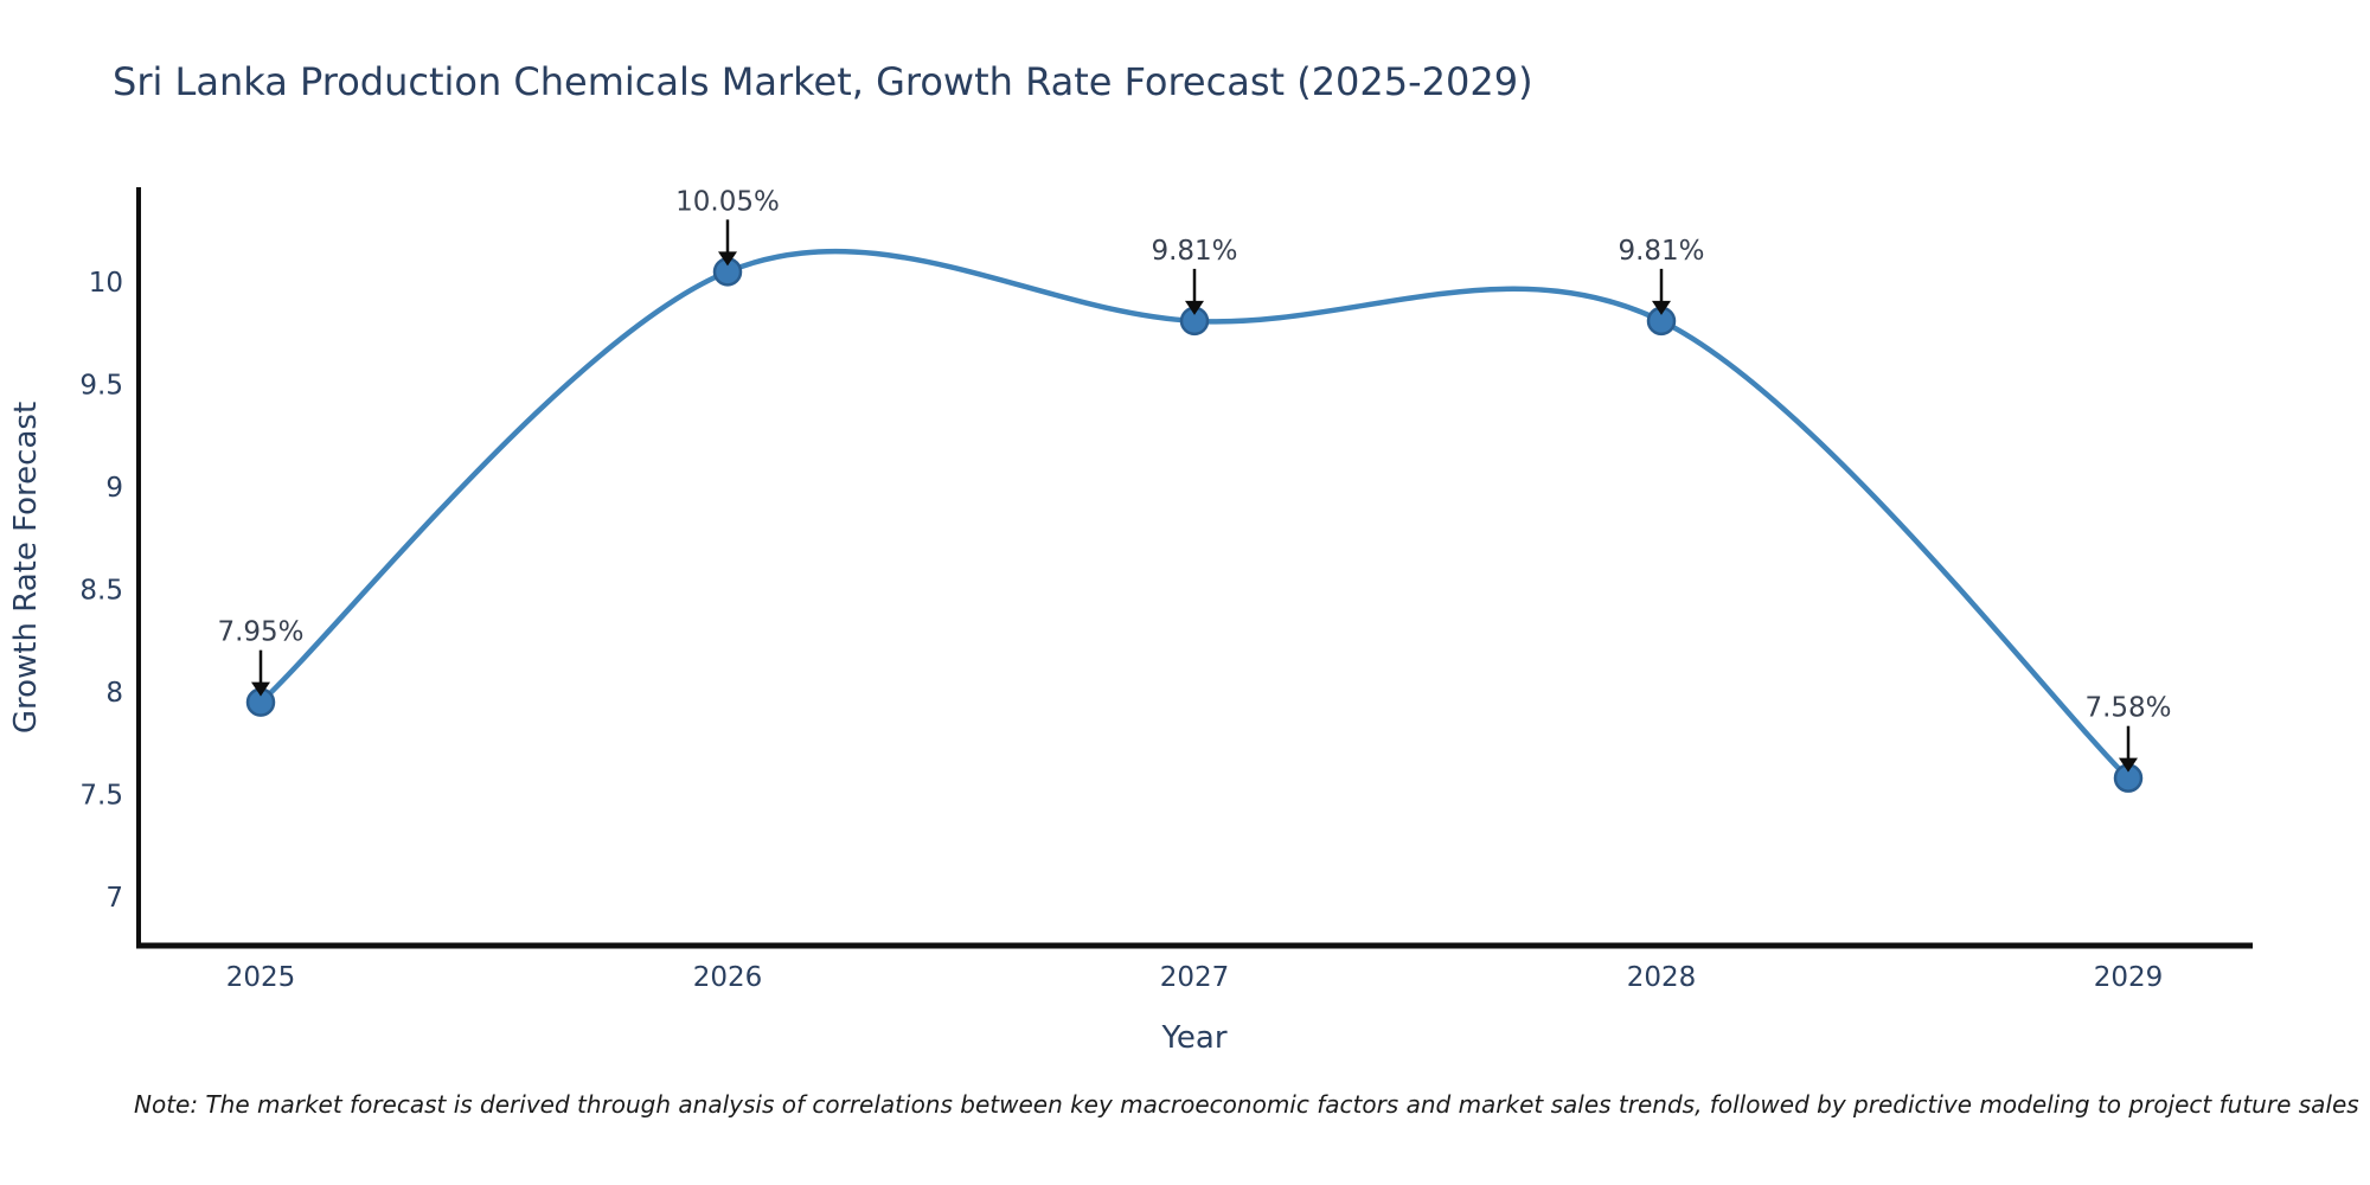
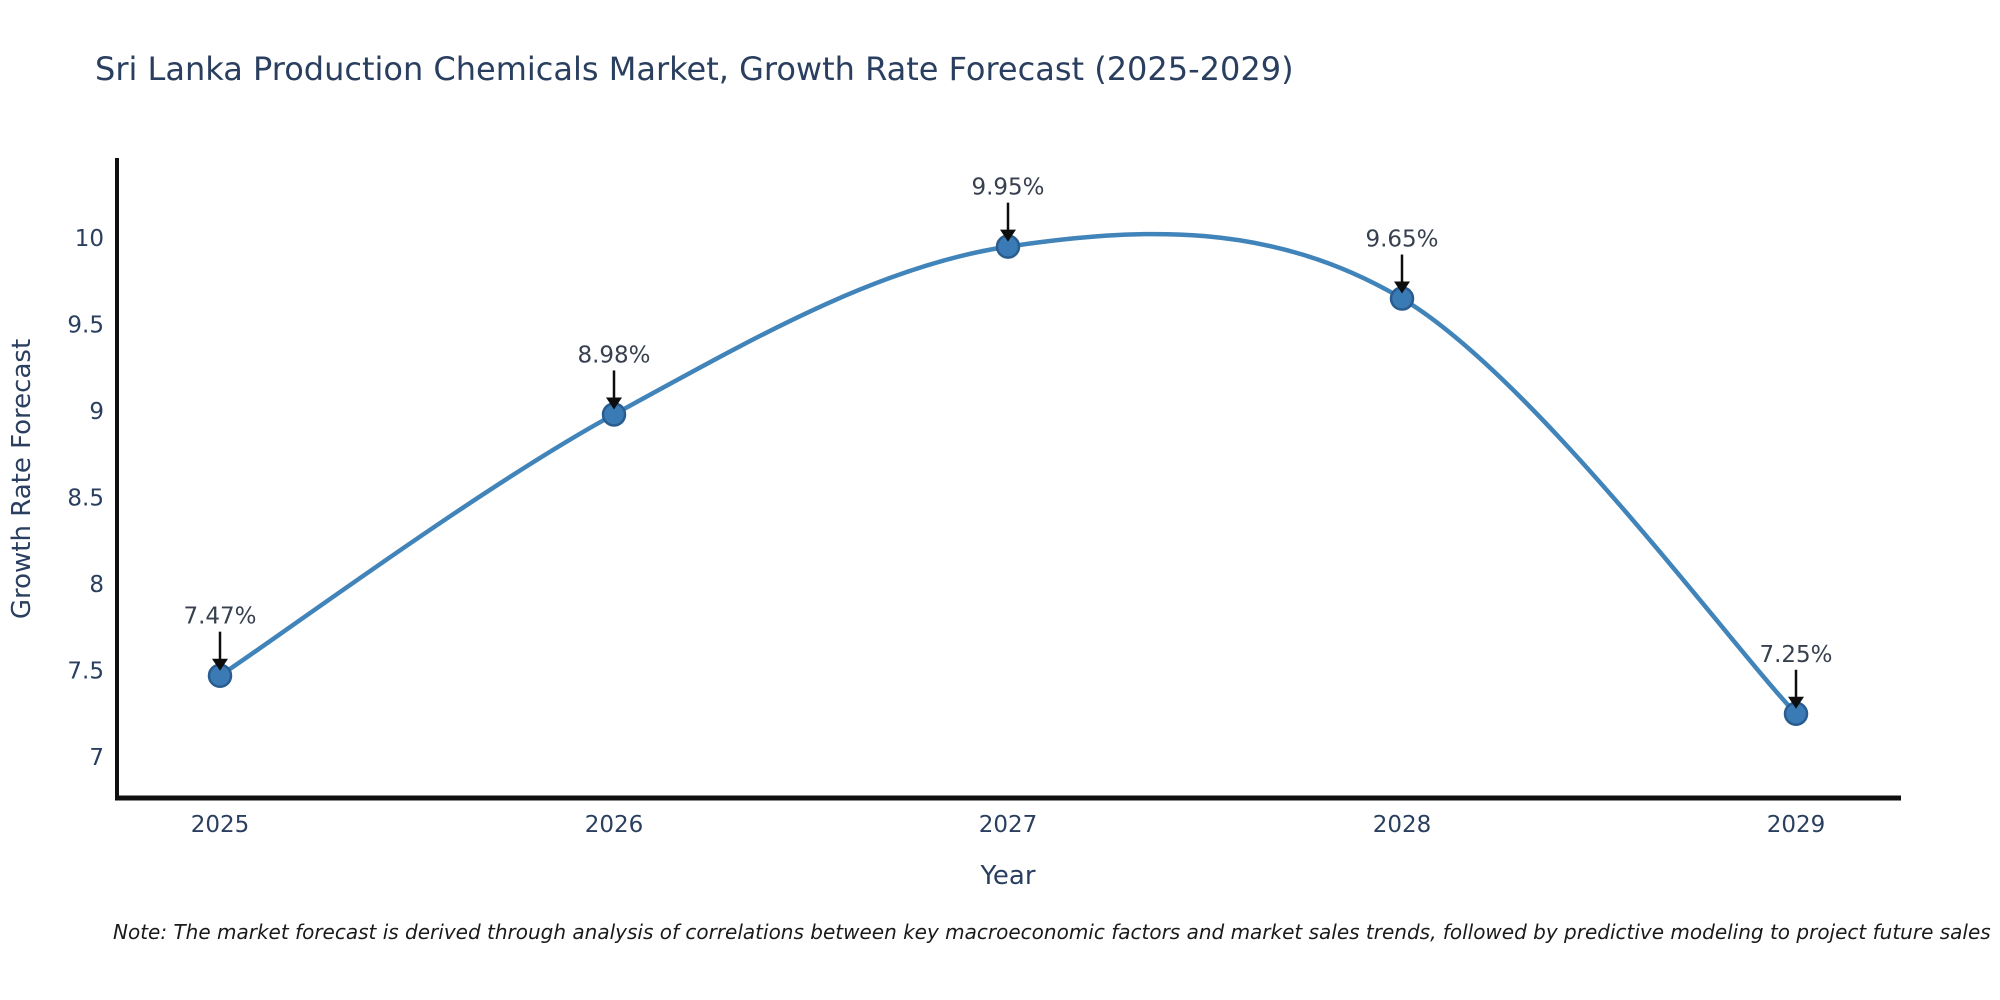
2025: 7.95% -> 7.47%
2026: 10.05% -> 8.98%
2027: 9.81% -> 9.95%
2028: 9.81% -> 9.65%
2029: 7.58% -> 7.25%
